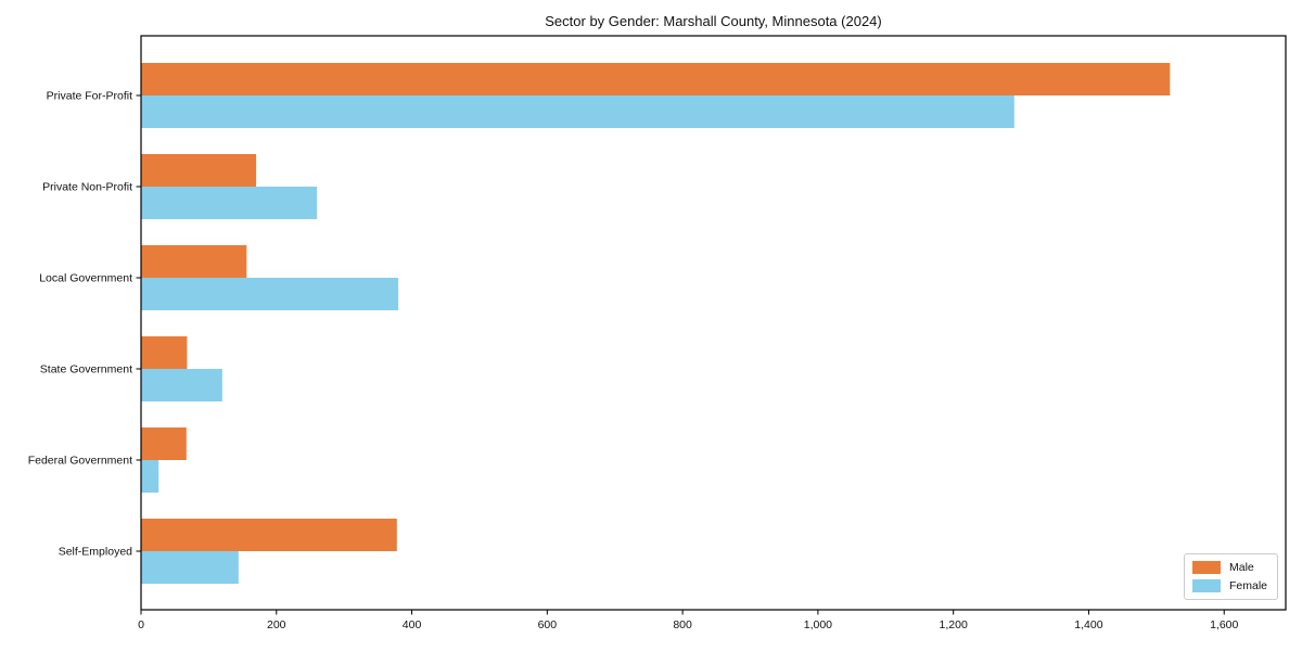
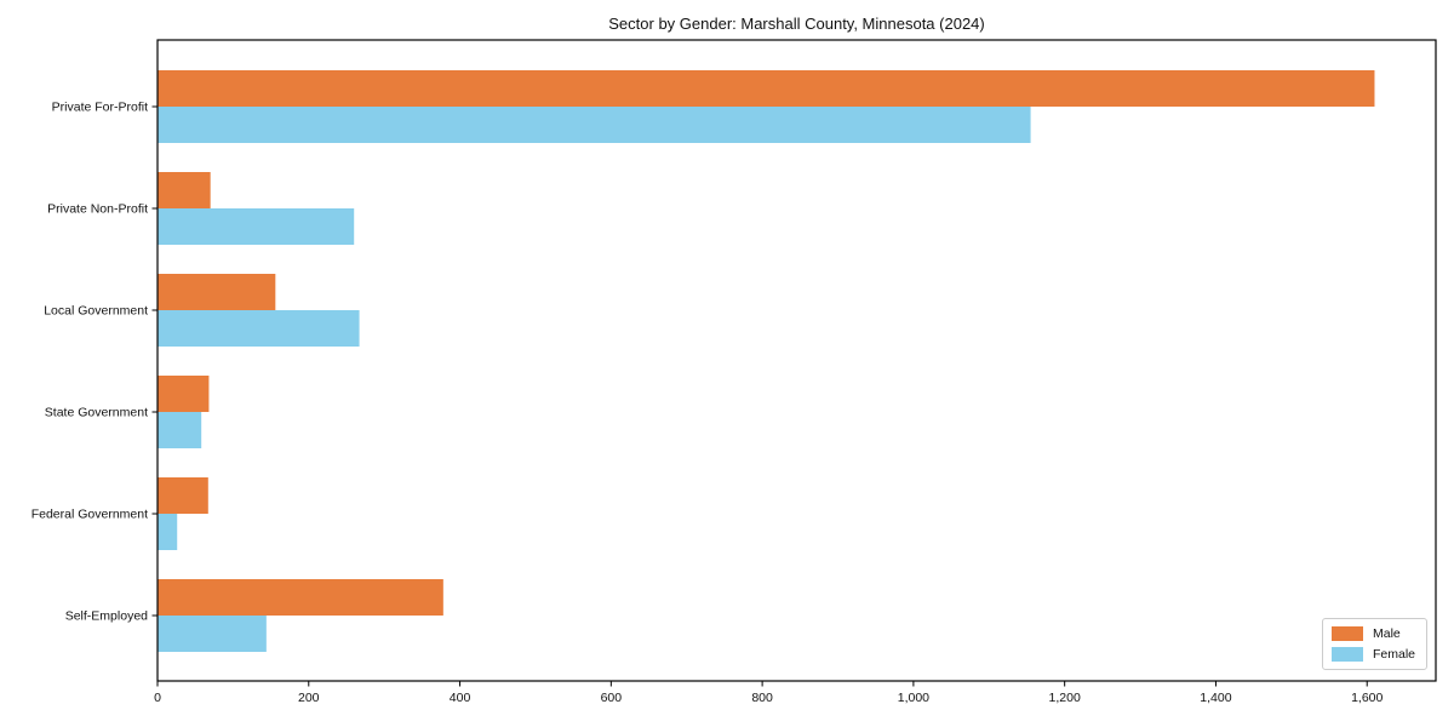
Male/Private For-Profit: 1520 -> 1610
Female/Private For-Profit: 1290 -> 1160
Male/Private Non-Profit: 170 -> 70
Female/Local Government: 380 -> 270
Female/State Government: 120 -> 60
